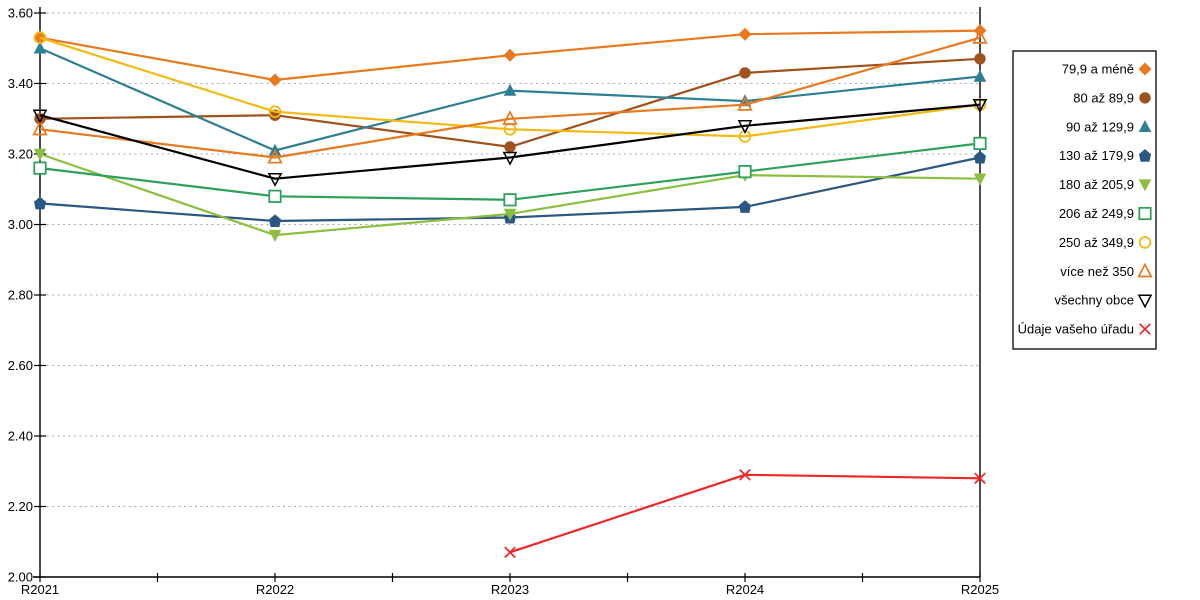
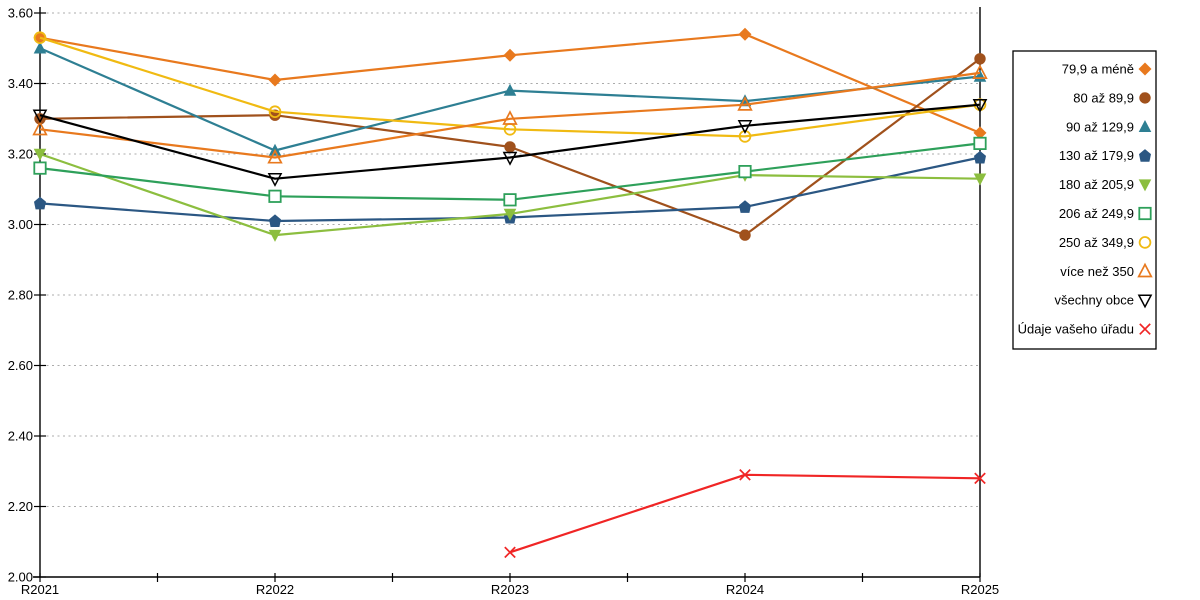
80 až 89,9/R2024: 3.43 -> 2.97
79,9 a méně/R2025: 3.55 -> 3.26
více než 350/R2025: 3.53 -> 3.43
